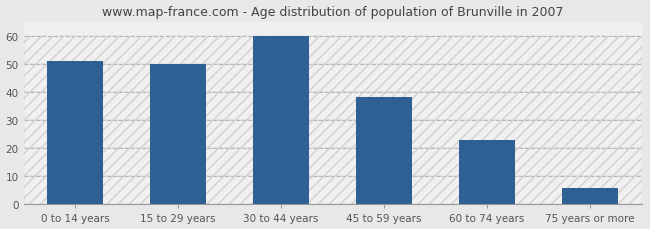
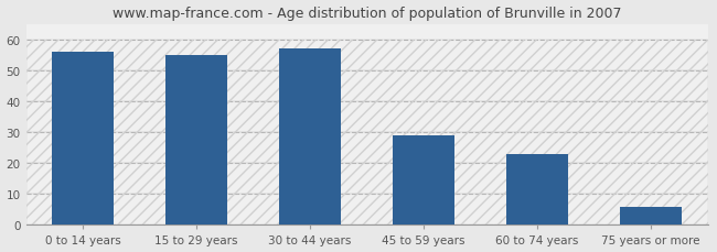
0 to 14 years: 51 -> 56
15 to 29 years: 50 -> 55
30 to 44 years: 60 -> 57
45 to 59 years: 38 -> 29
